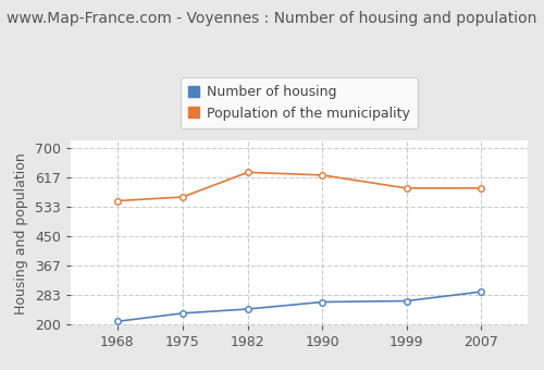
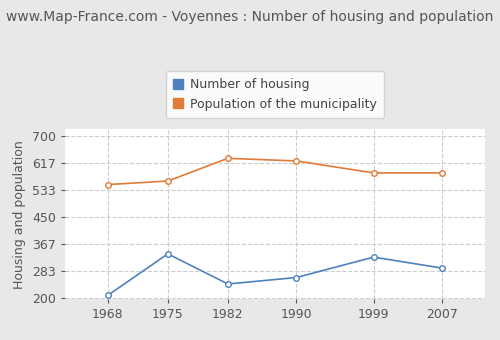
Number of housing/1975: 230 -> 335
Number of housing/1999: 265 -> 325
